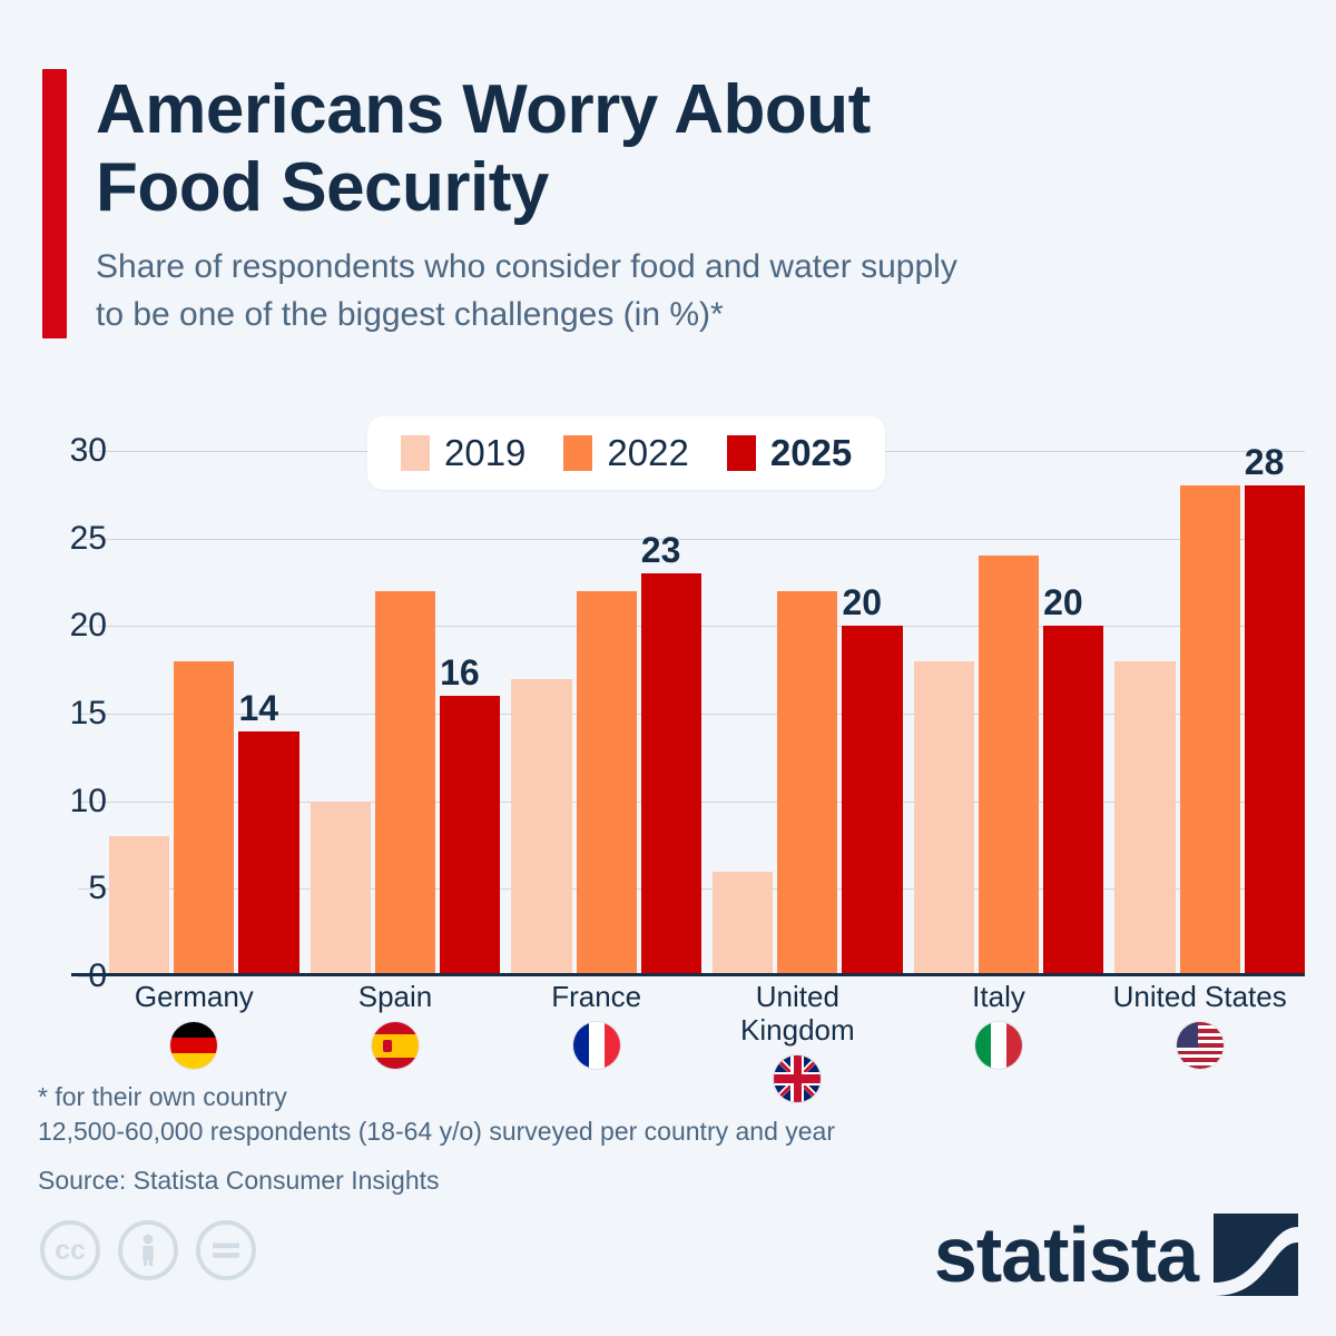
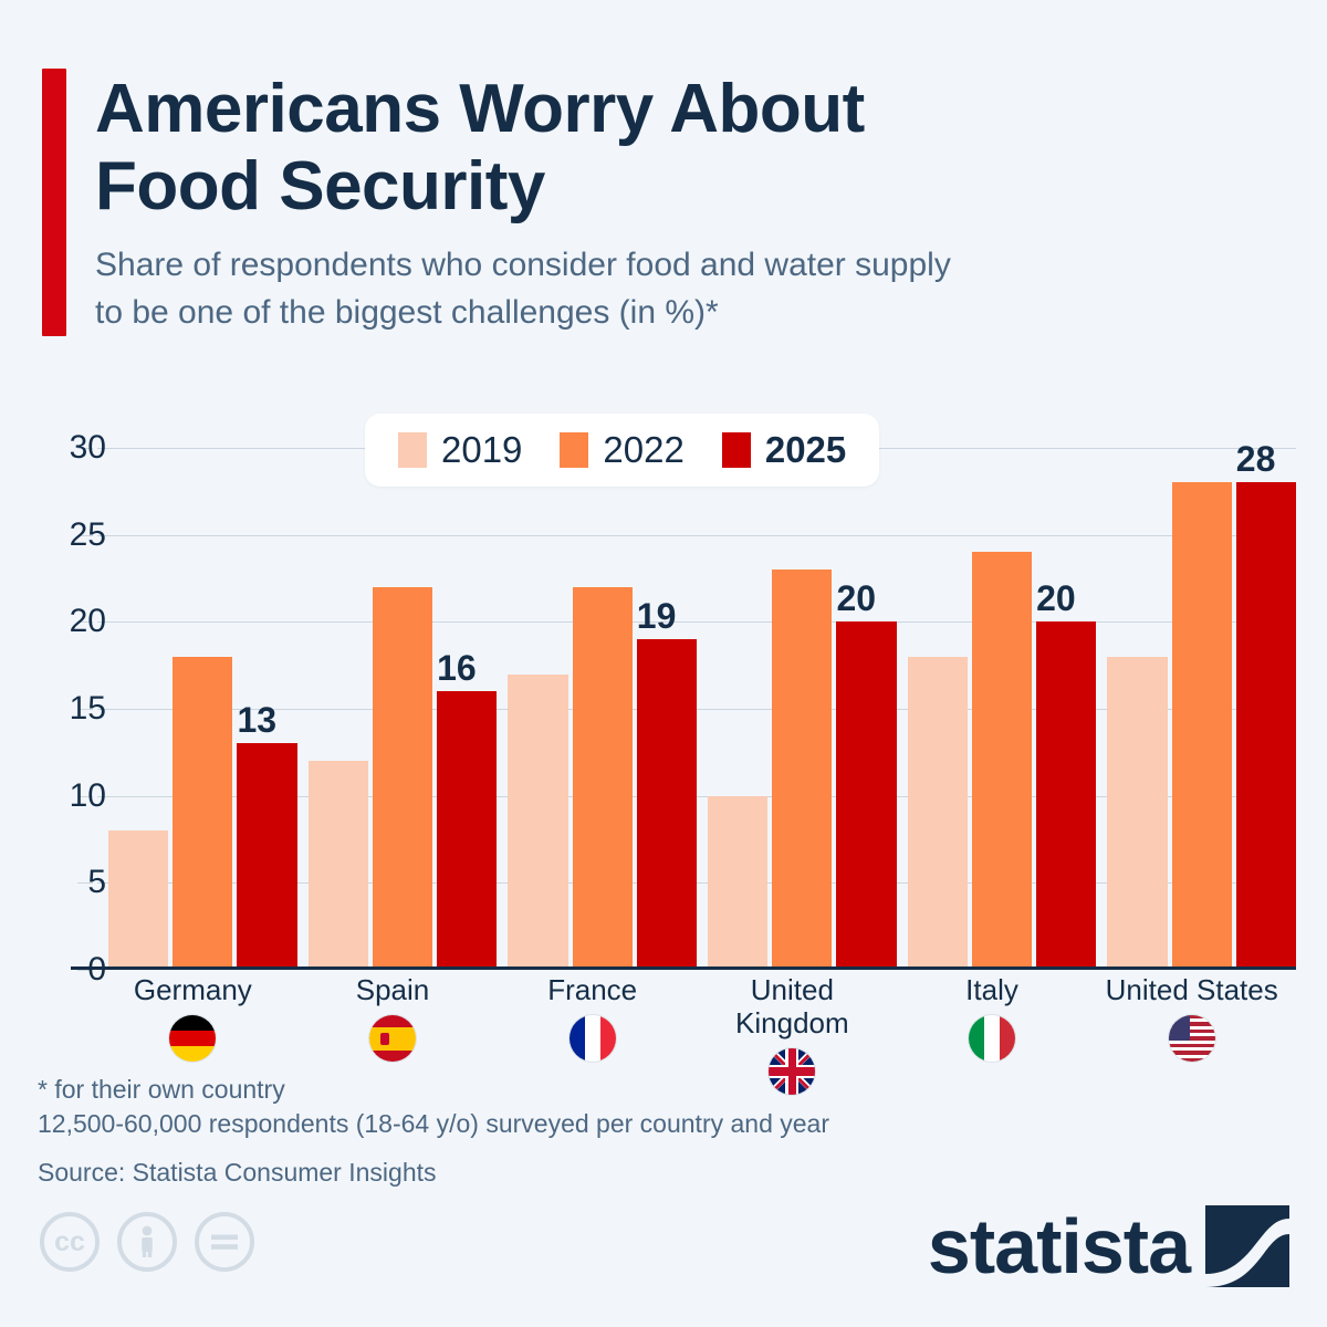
2025/Germany: 14 -> 13
2019/Spain: 10 -> 12
2025/France: 23 -> 19
2019/United Kingdom: 6 -> 10
2022/United Kingdom: 22 -> 23
